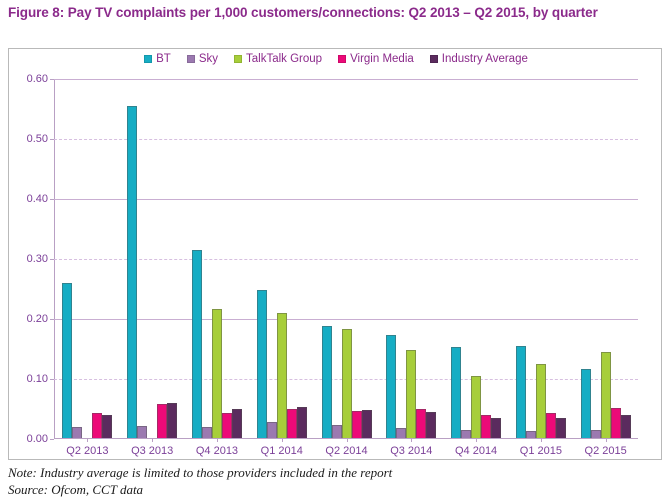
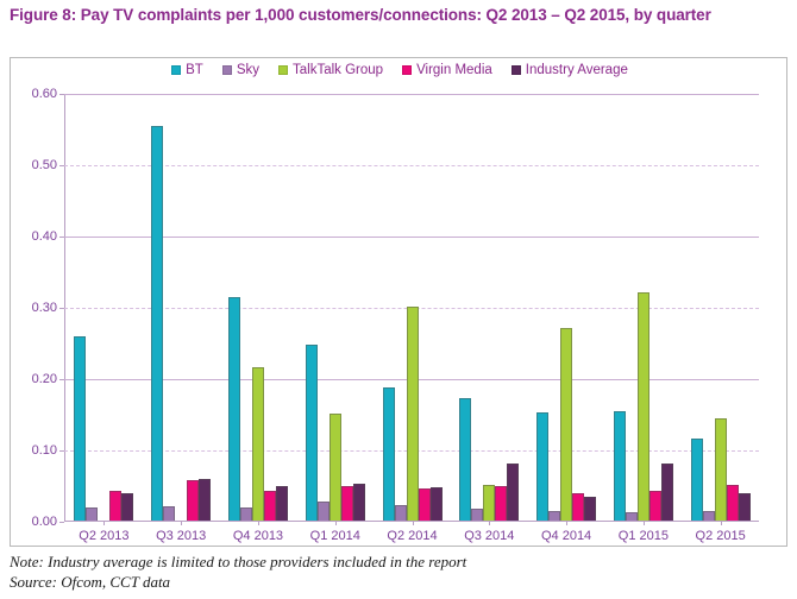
TalkTalk Group/Q1 2014: 0.21 -> 0.15
TalkTalk Group/Q2 2014: 0.18 -> 0.30
TalkTalk Group/Q3 2014: 0.15 -> 0.05
Industry Average/Q3 2014: 0.04 -> 0.08
TalkTalk Group/Q4 2014: 0.10 -> 0.27
TalkTalk Group/Q1 2015: 0.12 -> 0.32
Industry Average/Q1 2015: 0.03 -> 0.08
